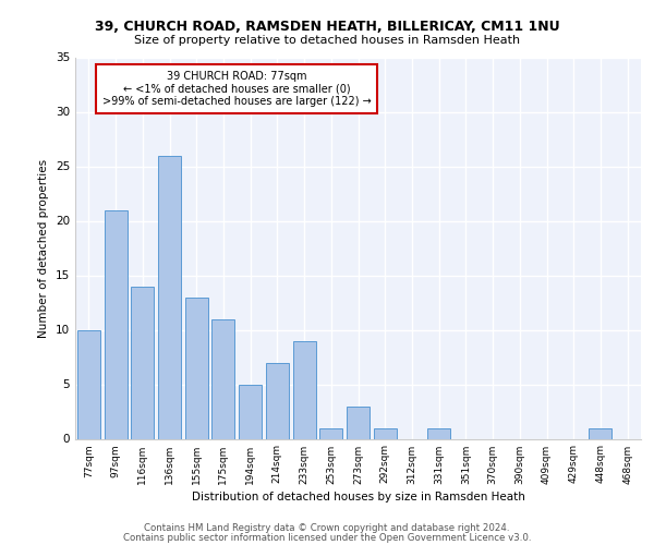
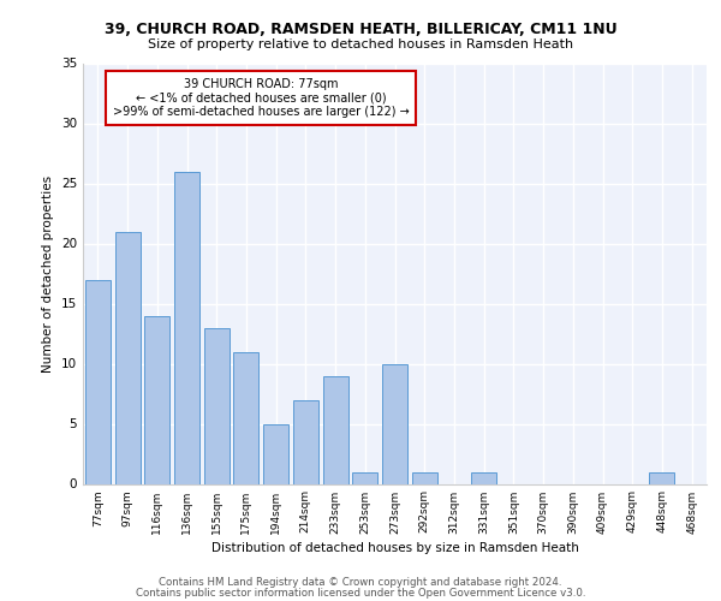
77sqm: 10 -> 17
273sqm: 3 -> 10
